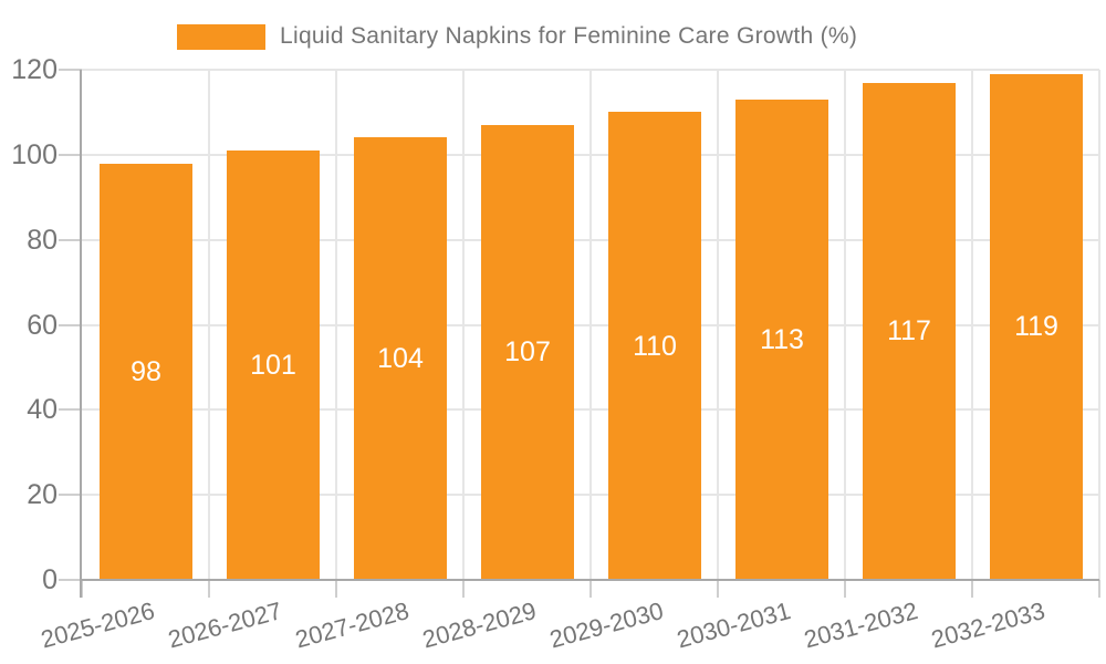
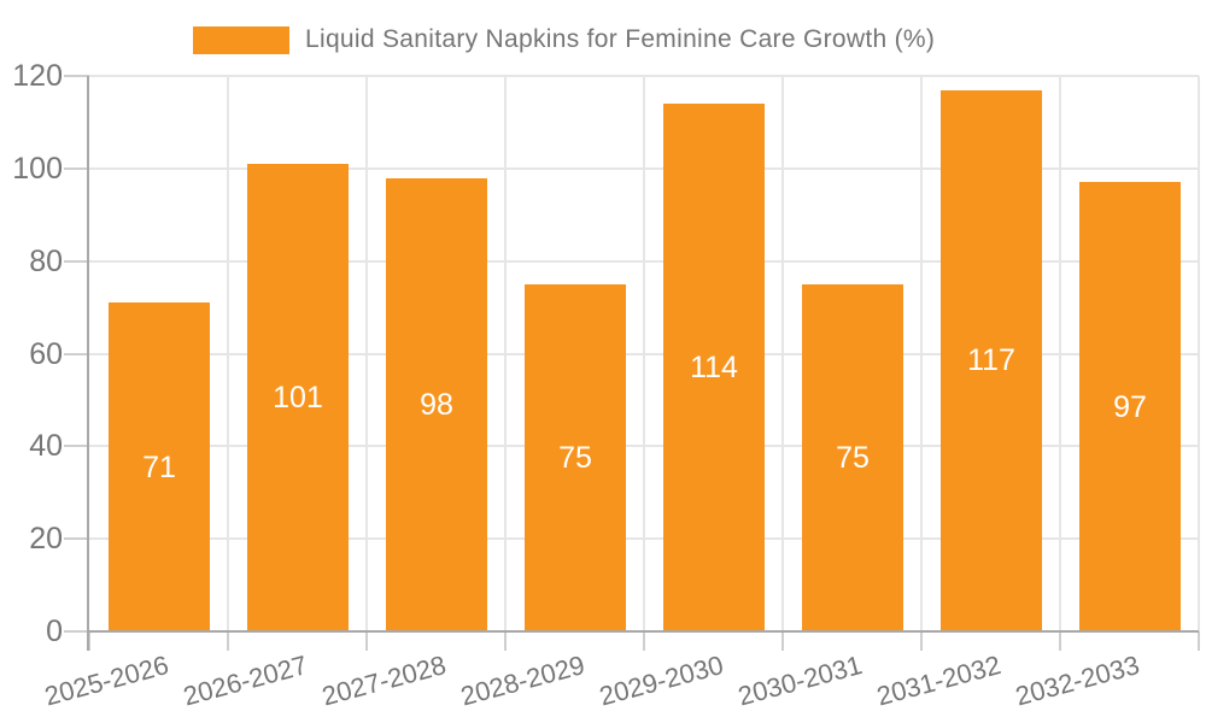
2025-2026: 98 -> 71
2027-2028: 104 -> 98
2028-2029: 107 -> 75
2029-2030: 110 -> 114
2030-2031: 113 -> 75
2032-2033: 119 -> 97
